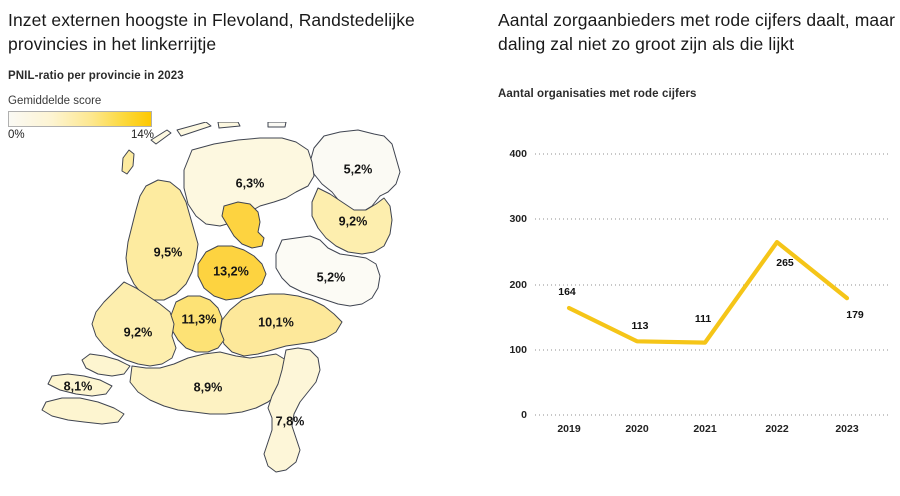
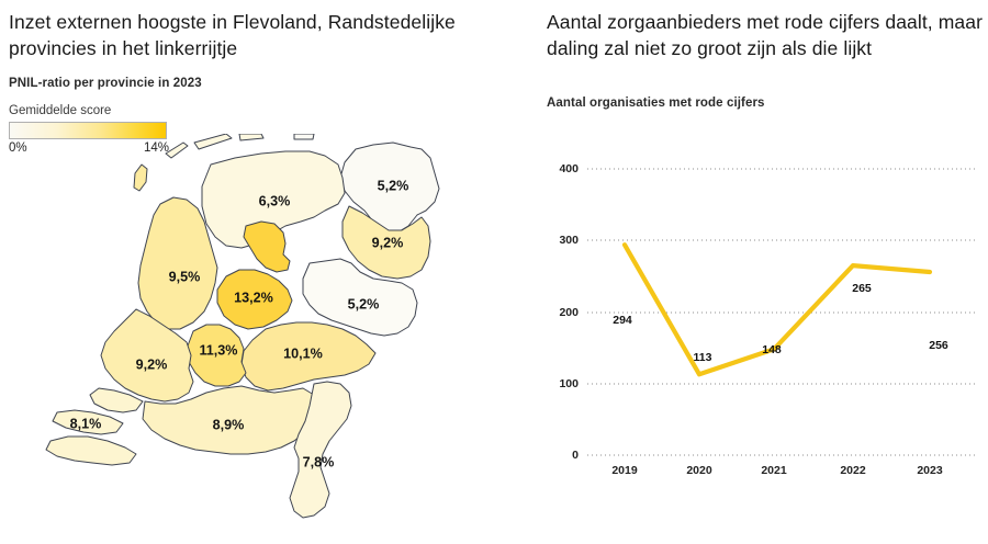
2019: 164 -> 294
2021: 111 -> 148
2023: 179 -> 256
